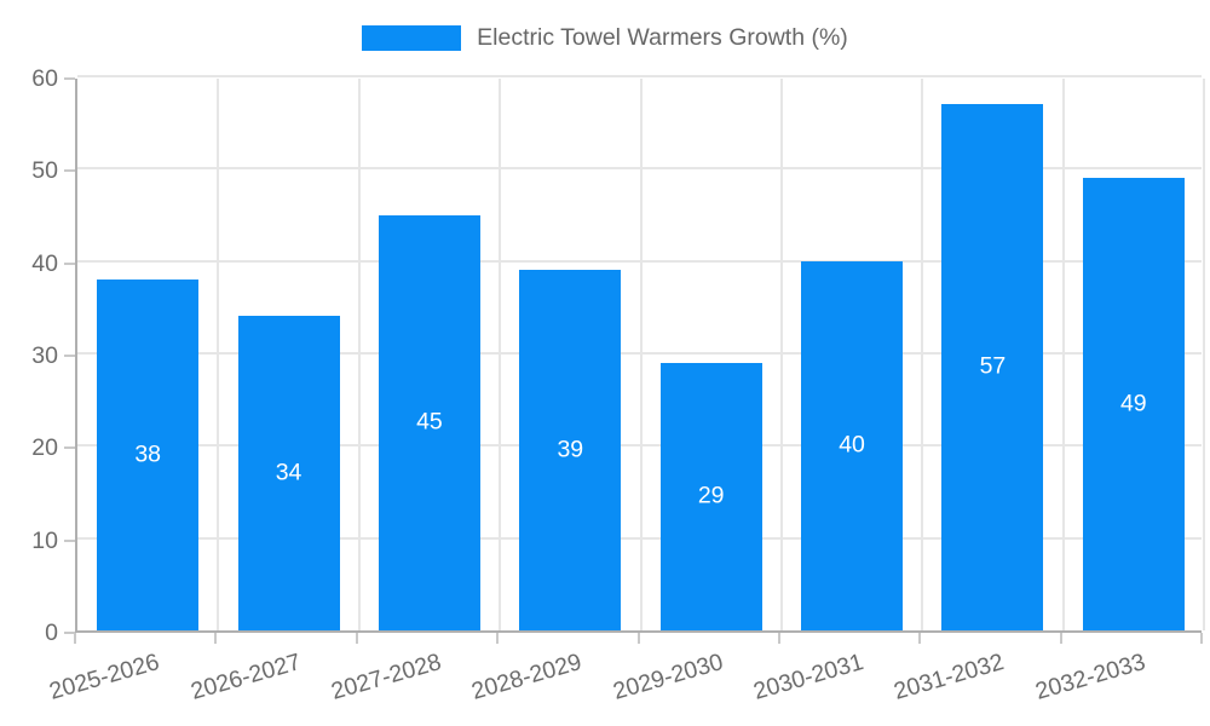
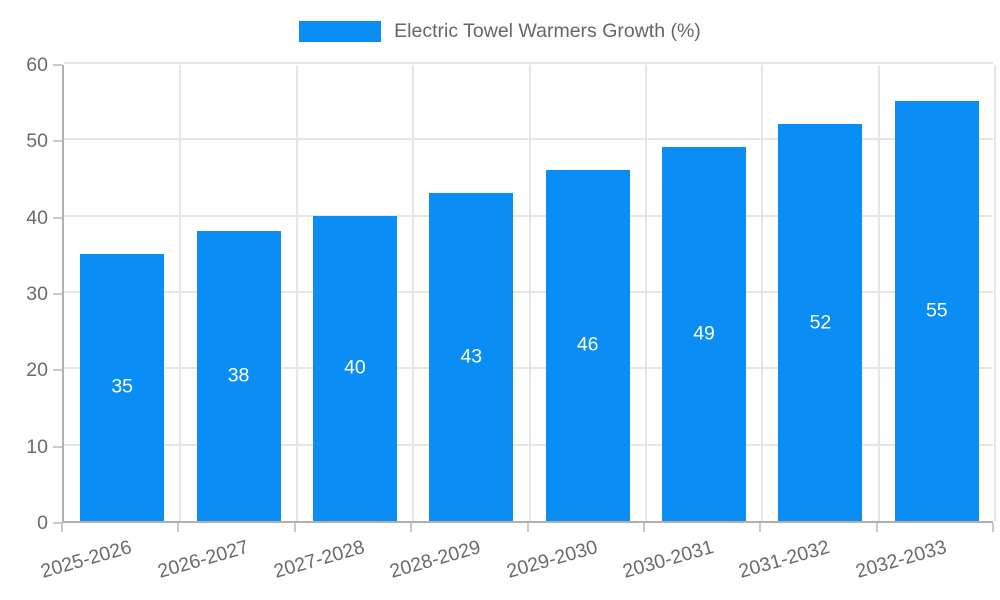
2025-2026: 38 -> 35
2026-2027: 34 -> 38
2027-2028: 45 -> 40
2028-2029: 39 -> 43
2029-2030: 29 -> 46
2030-2031: 40 -> 49
2031-2032: 57 -> 52
2032-2033: 49 -> 55
